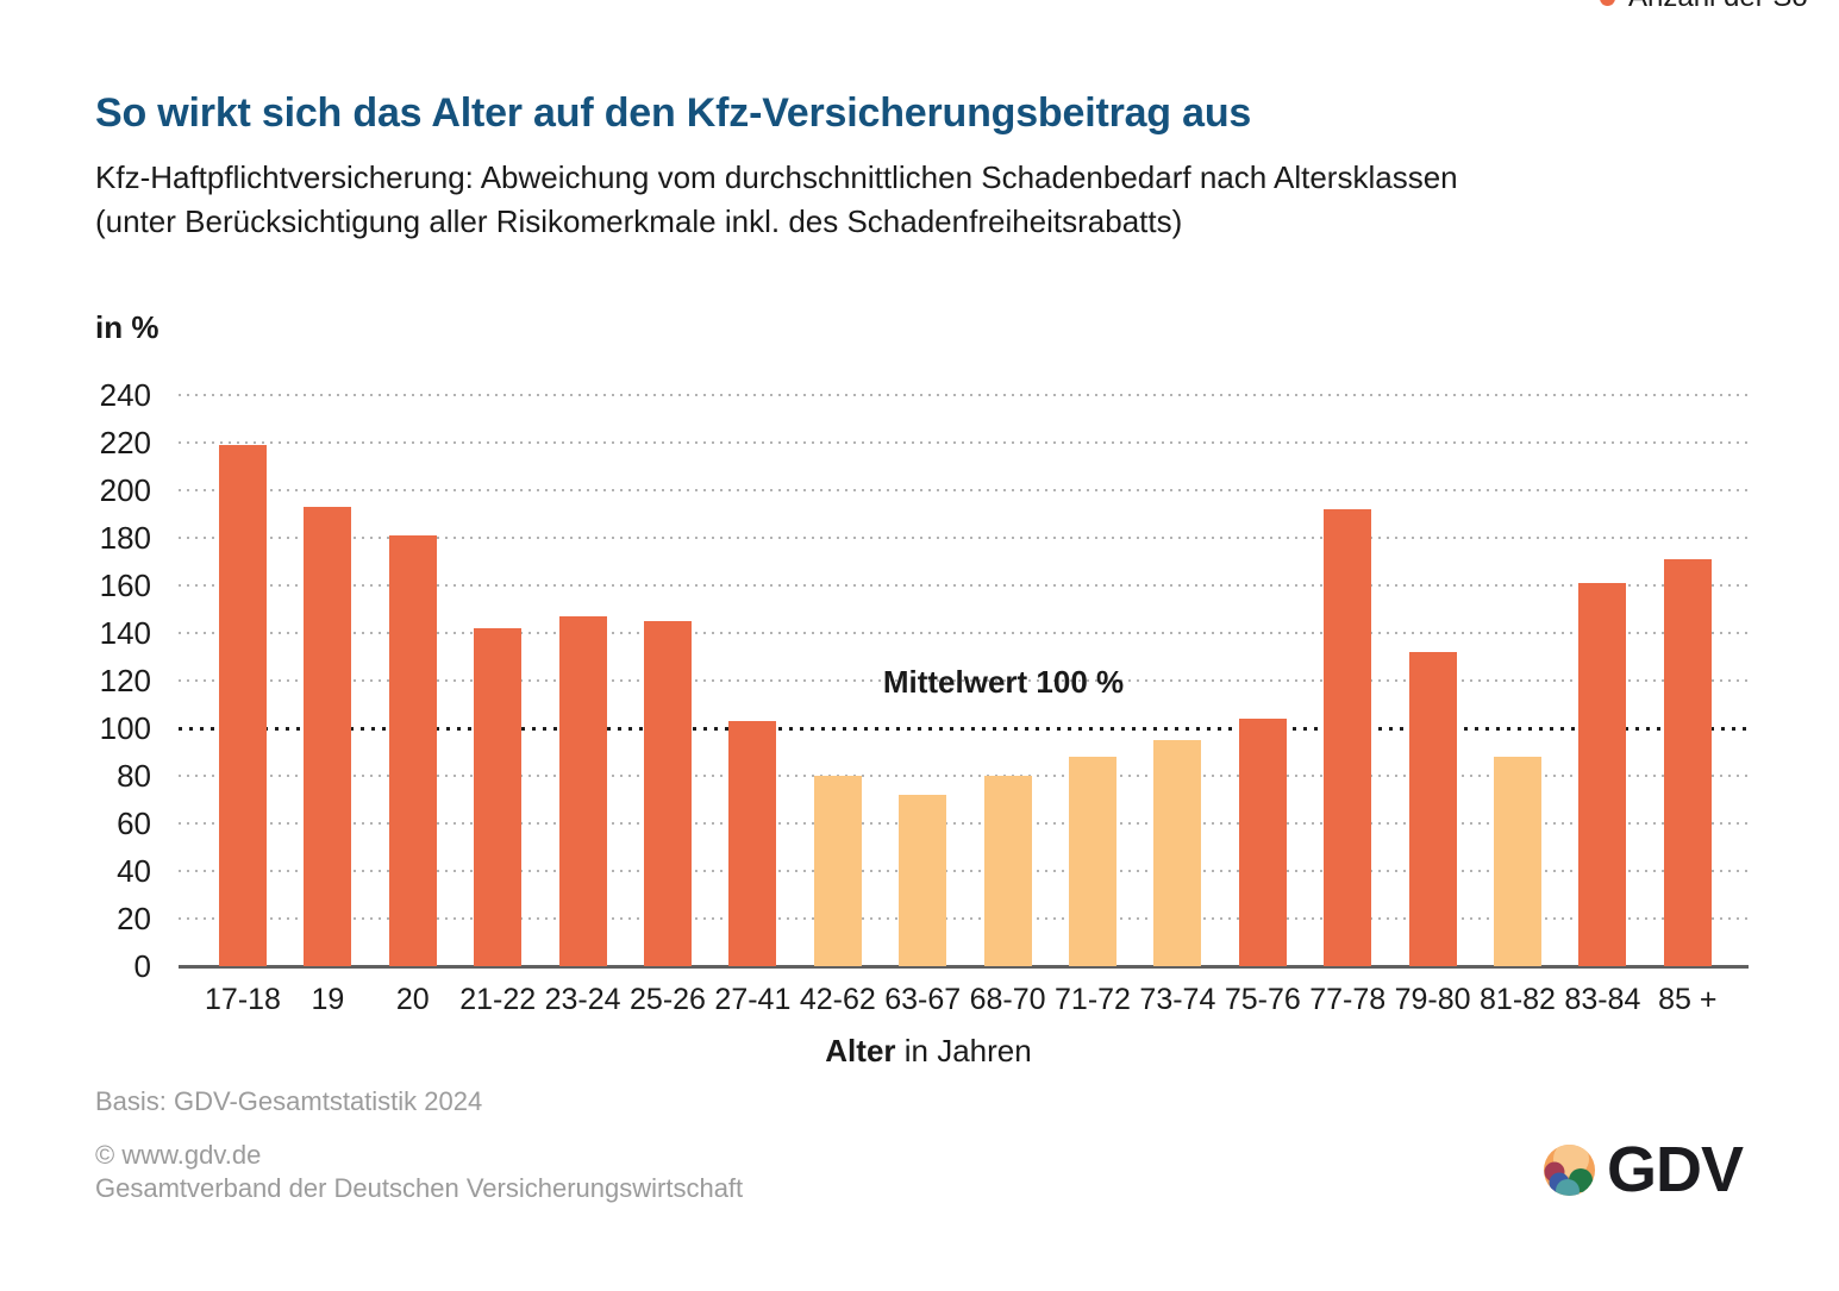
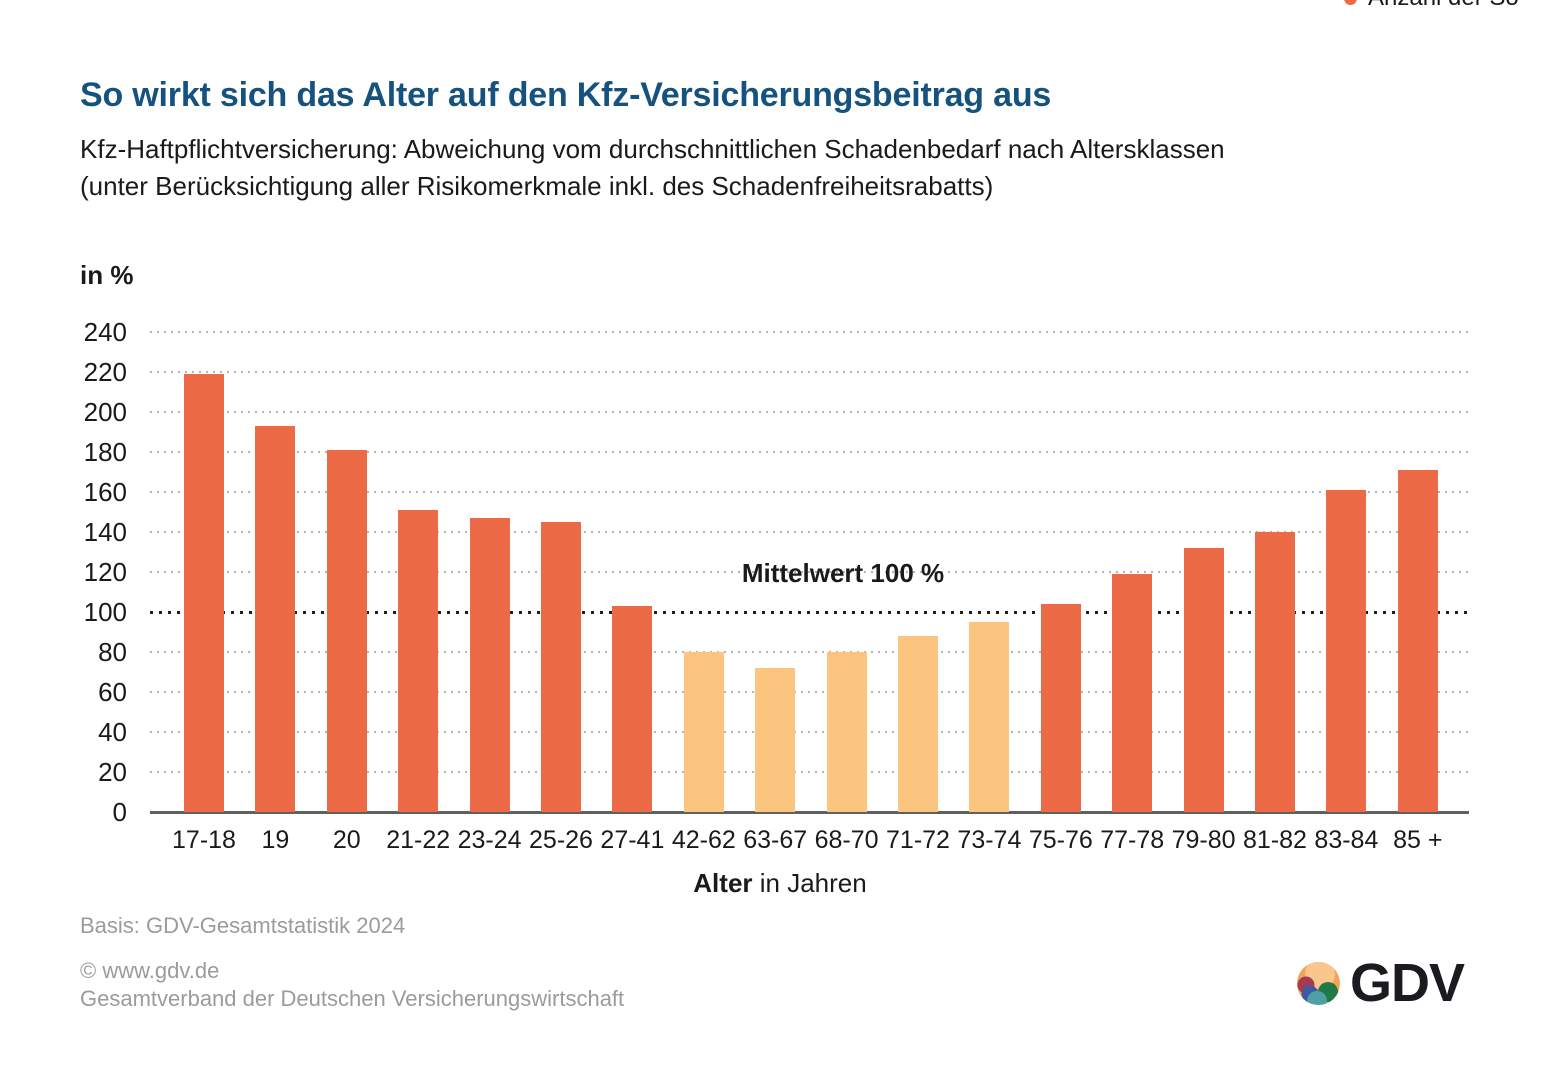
21-22: 142 -> 151
77-78: 192 -> 119
81-82: 88 -> 140
